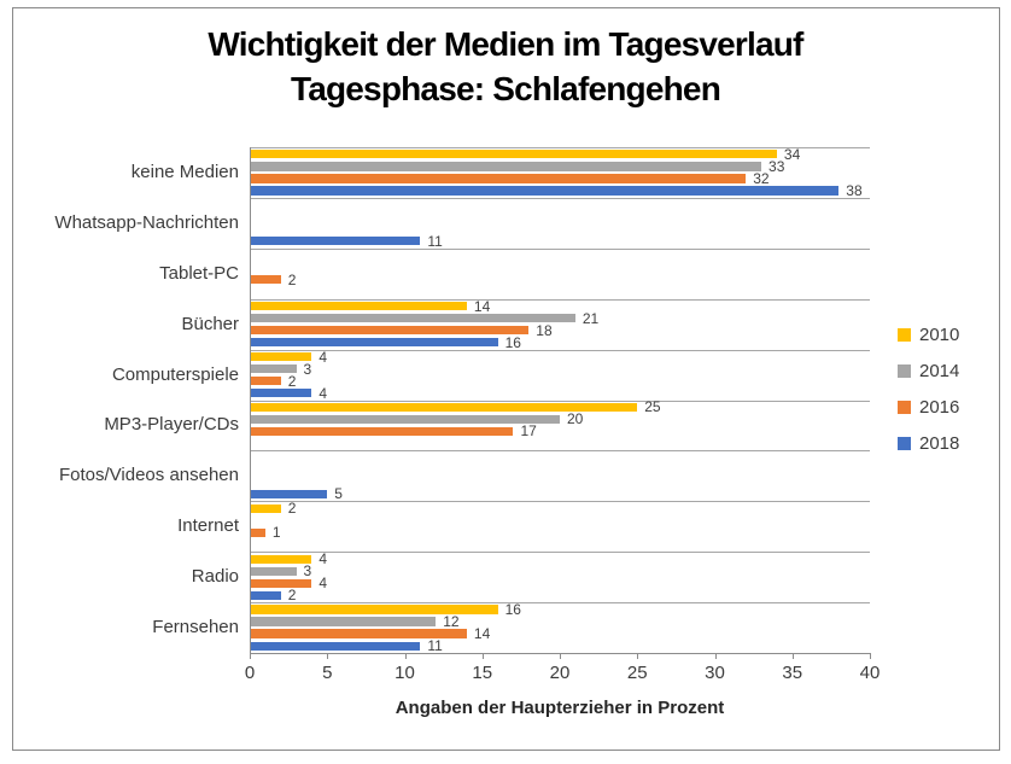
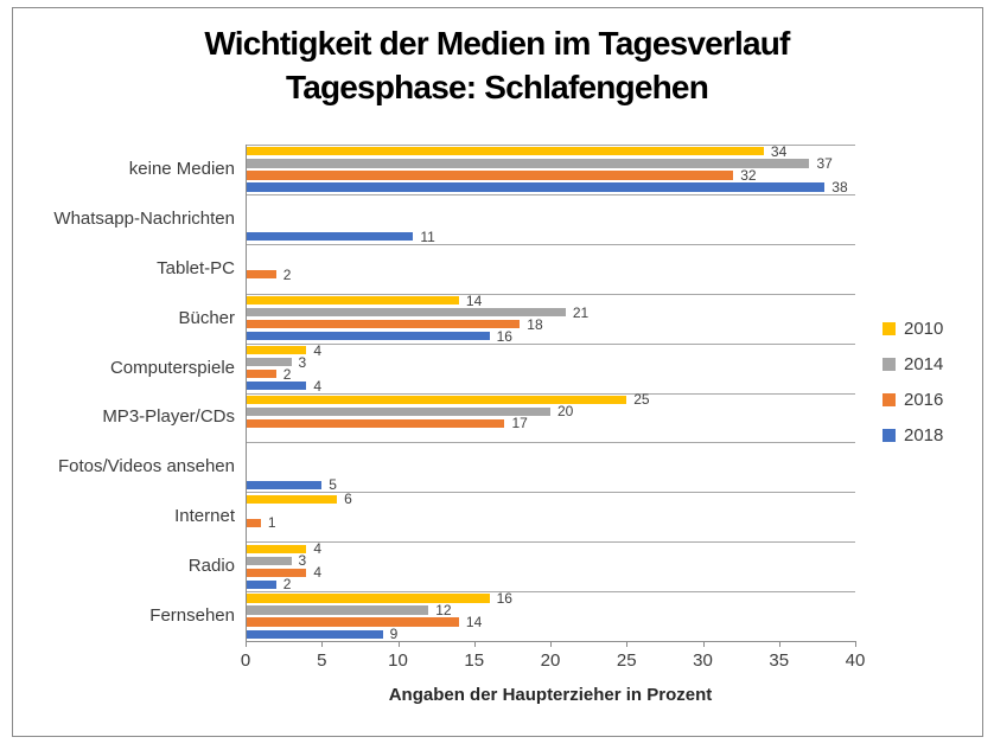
2014/keine Medien: 33 -> 37
2010/Internet: 2 -> 6
2018/Fernsehen: 11 -> 9
